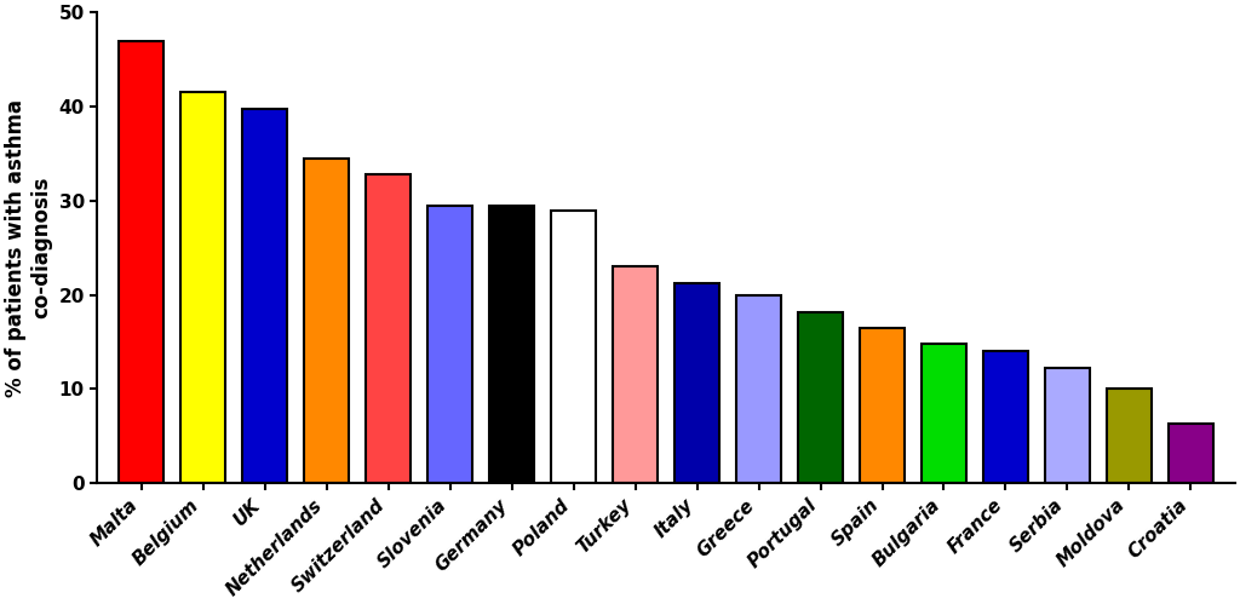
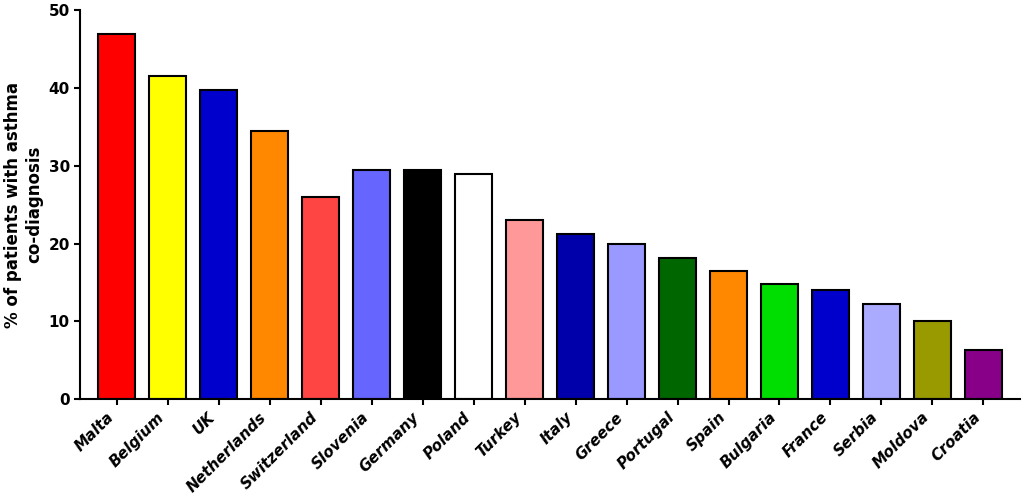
Switzerland: 32.8 -> 26.0
